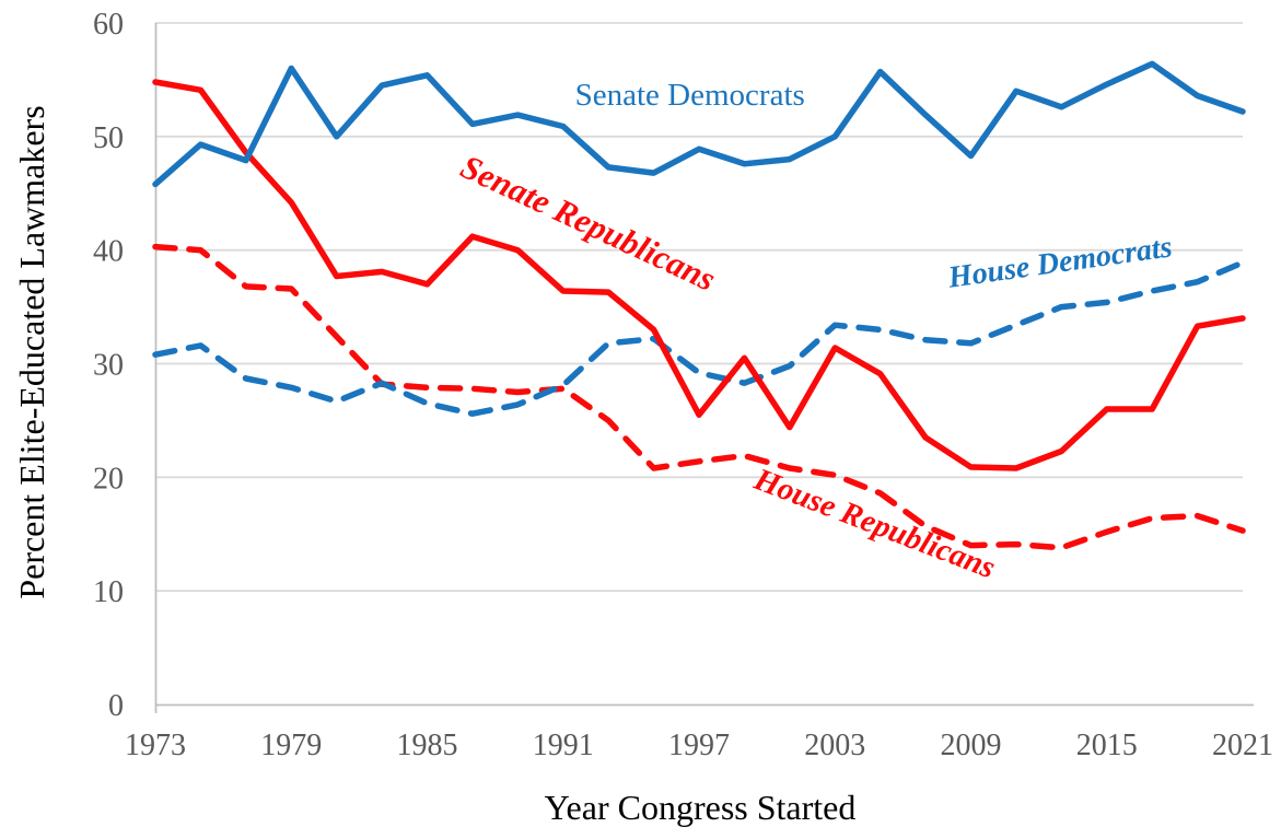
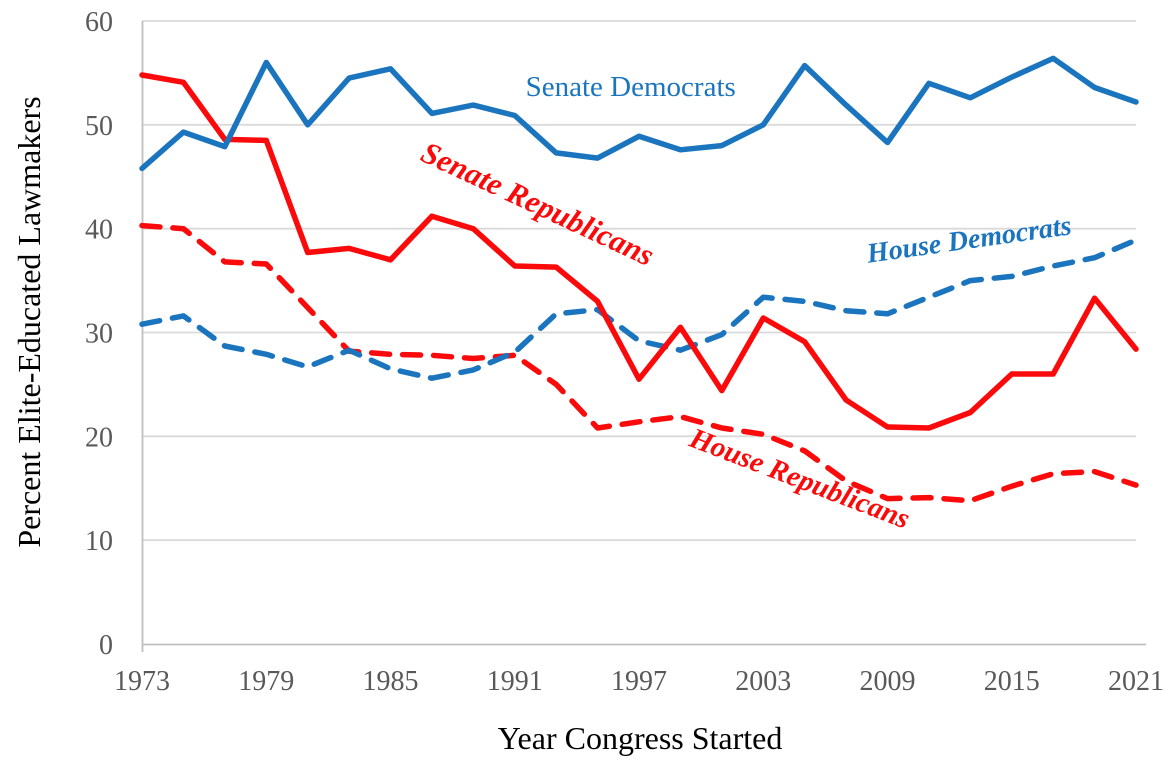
Senate Republicans/1979: 44.2 -> 48.5
Senate Republicans/2021: 34.0 -> 28.4
